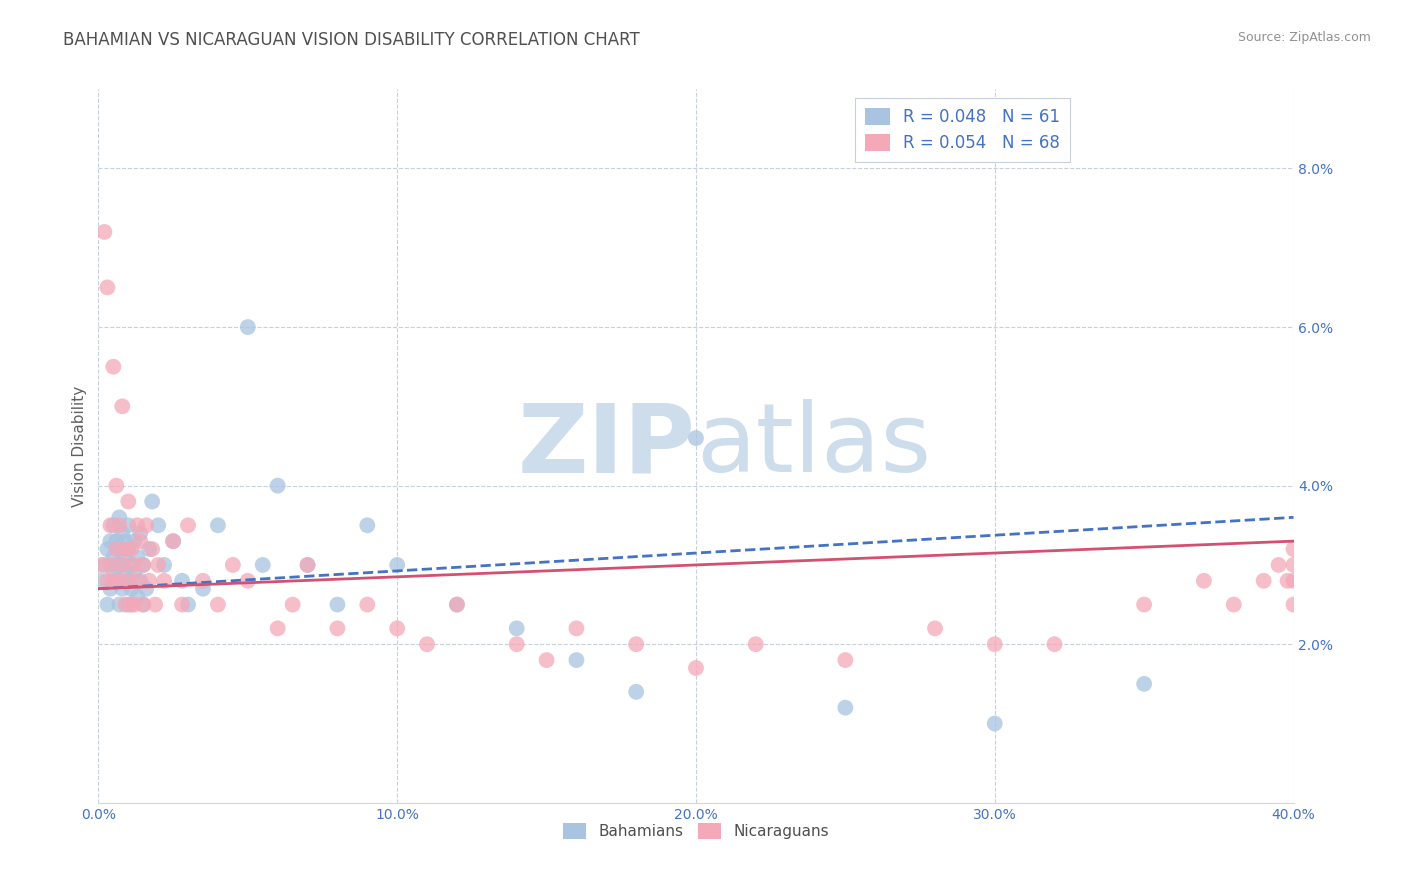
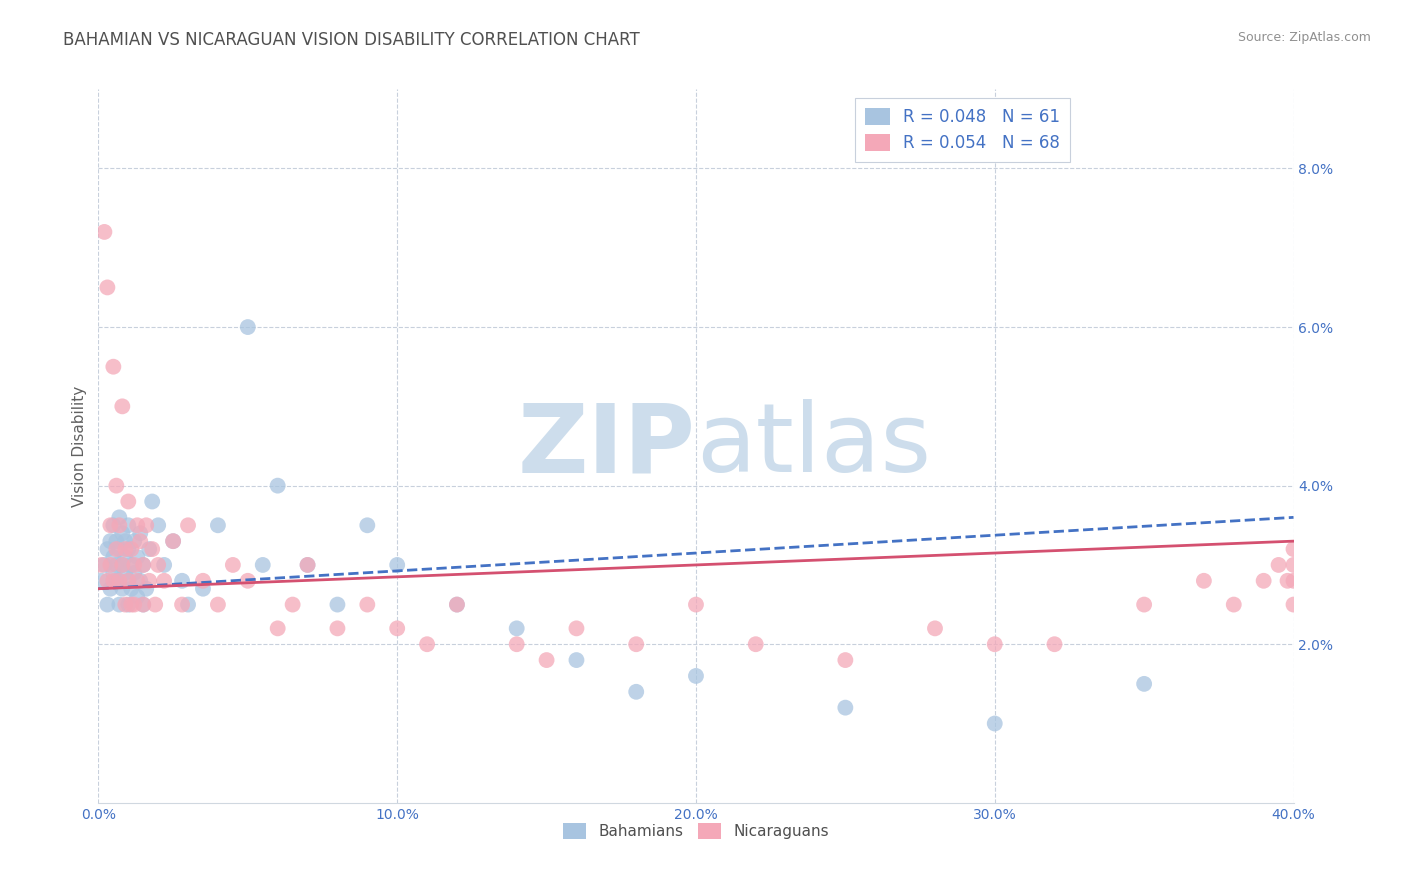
Bahamians/20.0%: 4.6% -> 1.6%
Nicaraguans/20.0%: 1.7% -> 2.5%
